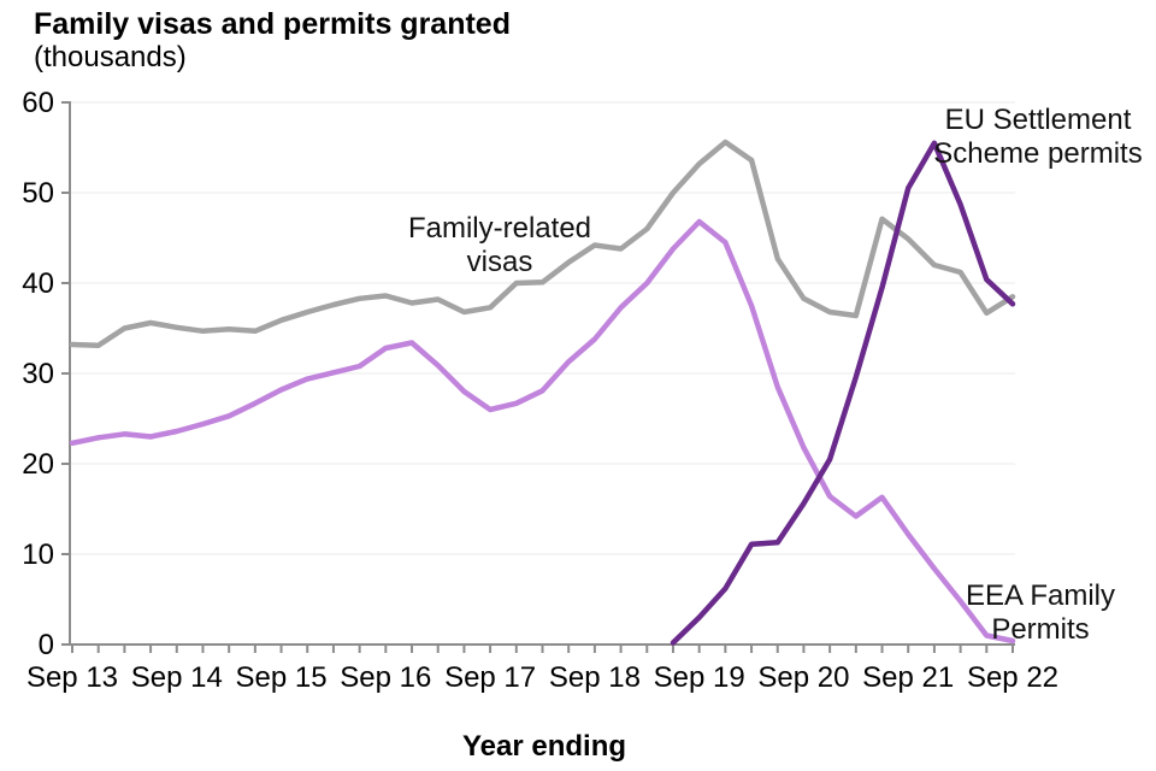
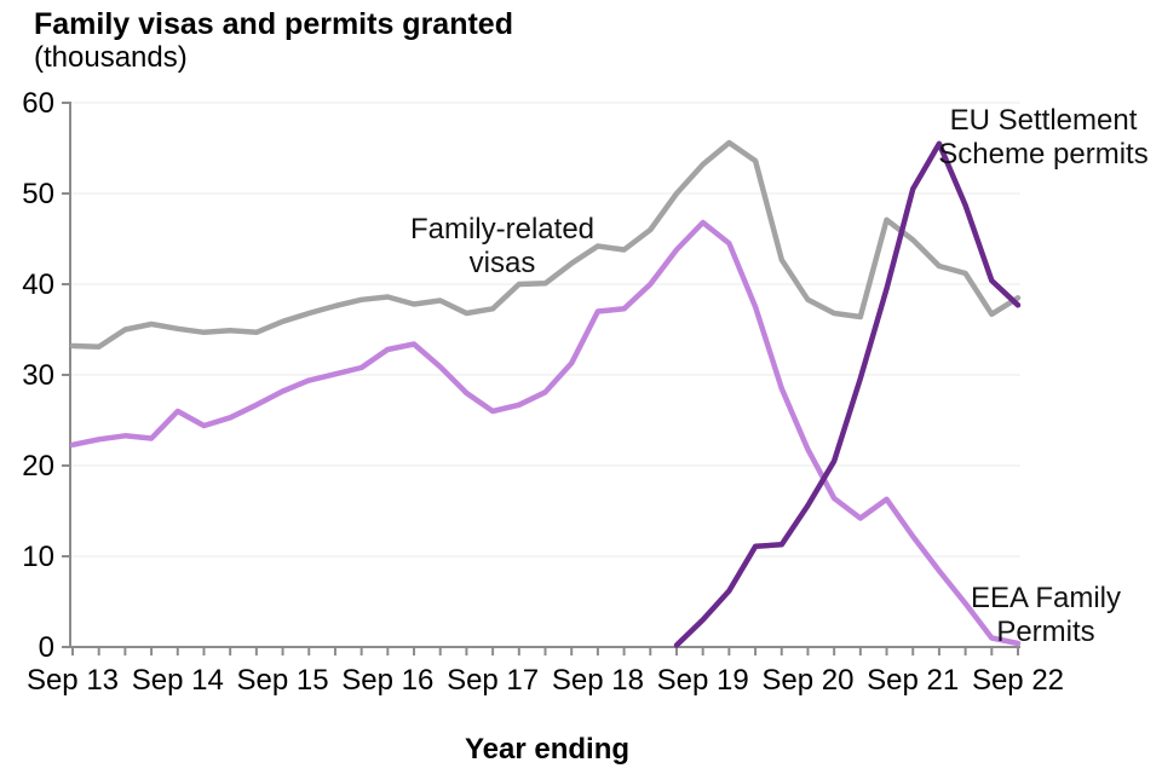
EEA Family Permits/Sep 14: 24 -> 26
EEA Family Permits/Sep 18: 34 -> 37
